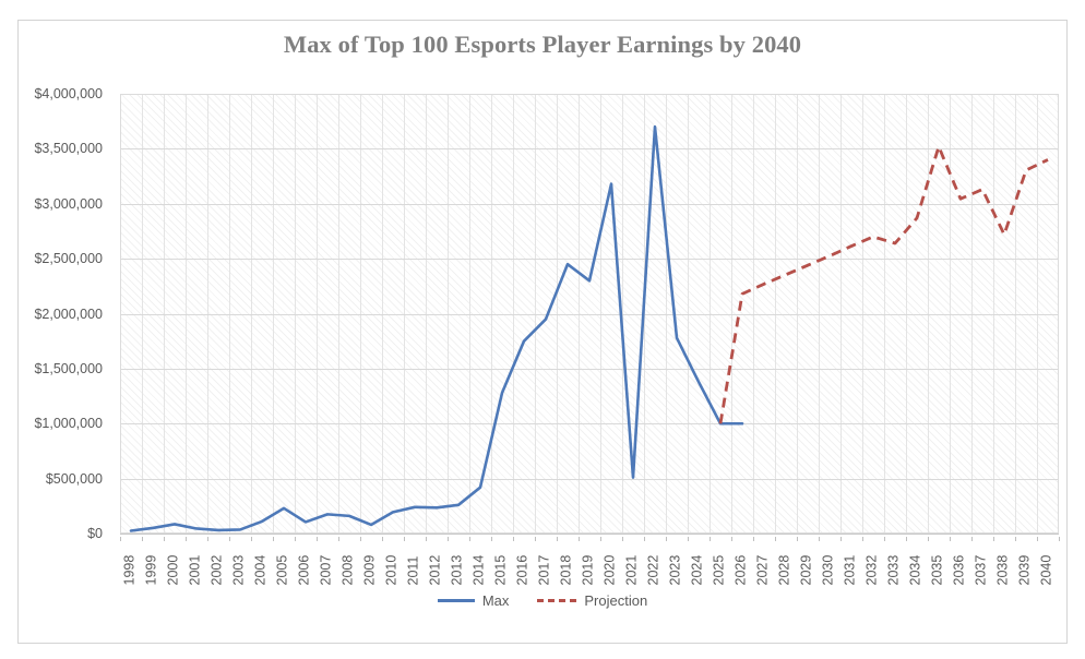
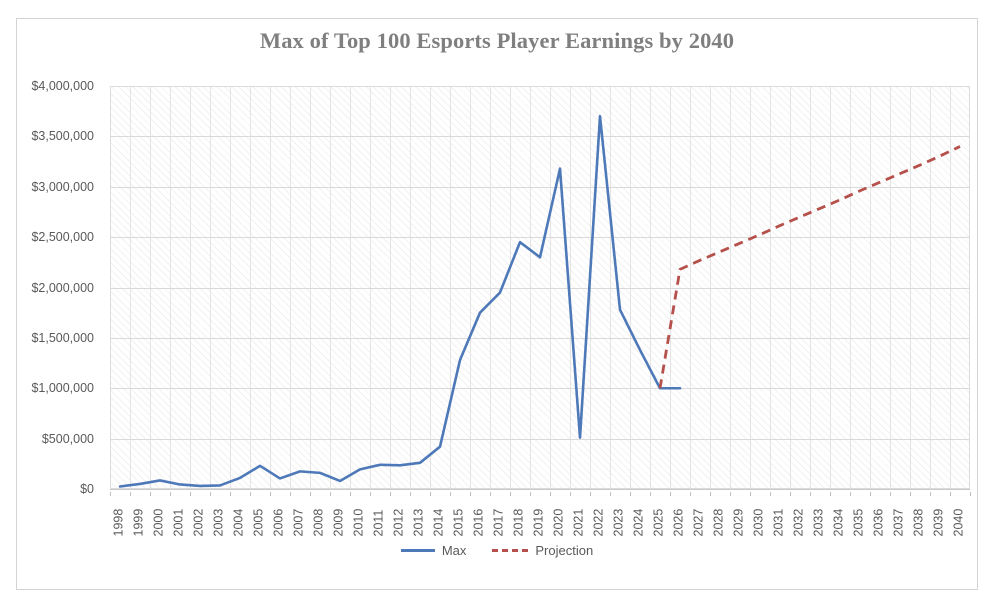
Projection/2033: $2640000 -> $2780000
Projection/2035: $3520000 -> $2960000
Projection/2038: $2720000 -> $3220000
